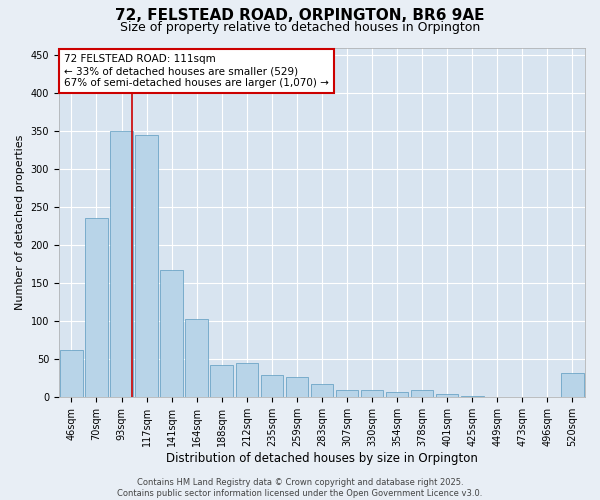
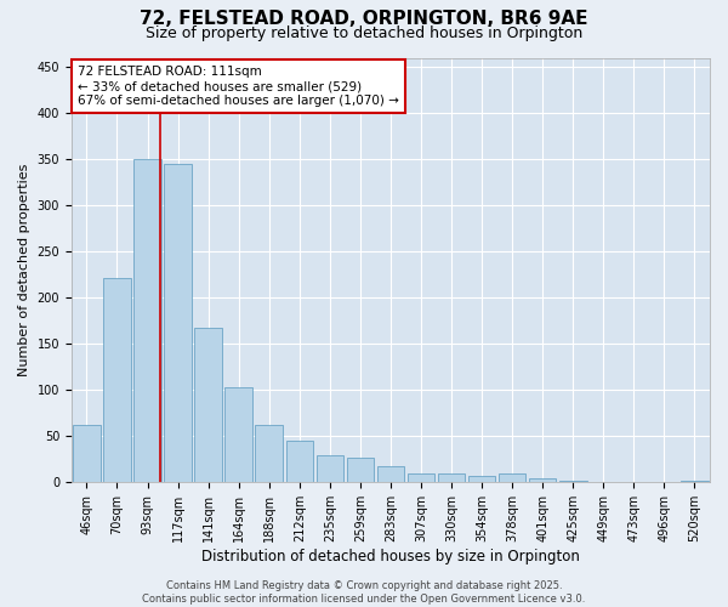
70sqm: 236 -> 222
188sqm: 42 -> 62
520sqm: 32 -> 2
